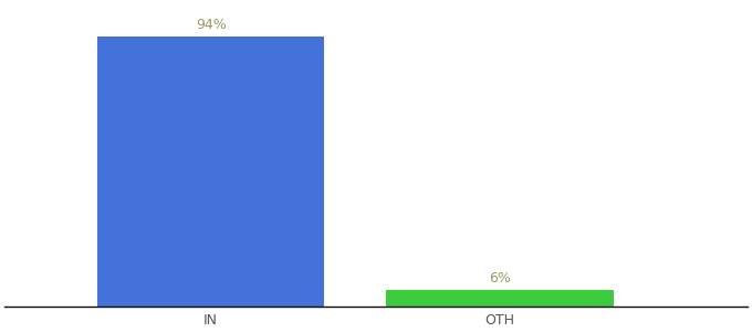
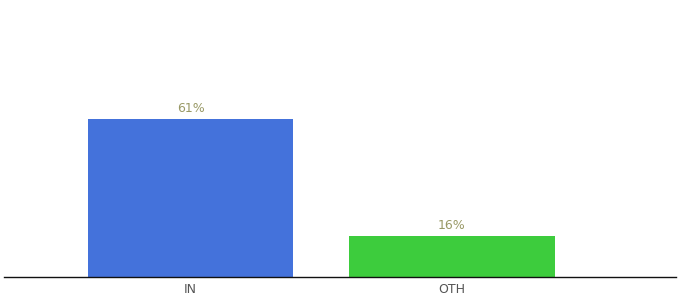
IN: 94% -> 61%
OTH: 6% -> 16%
